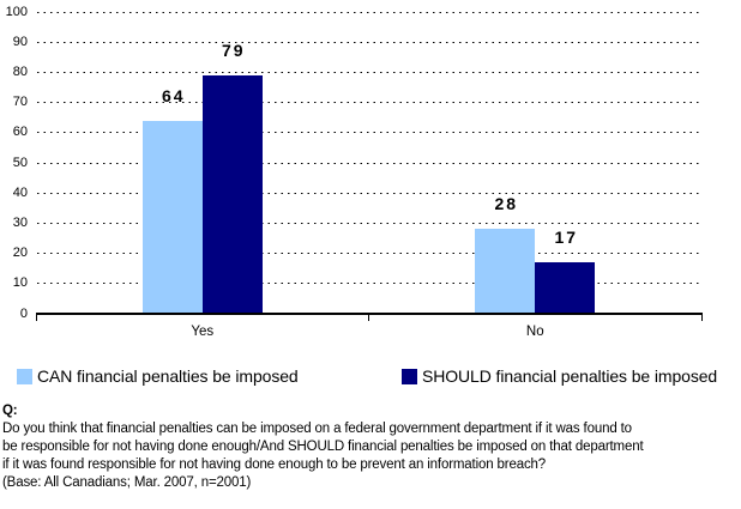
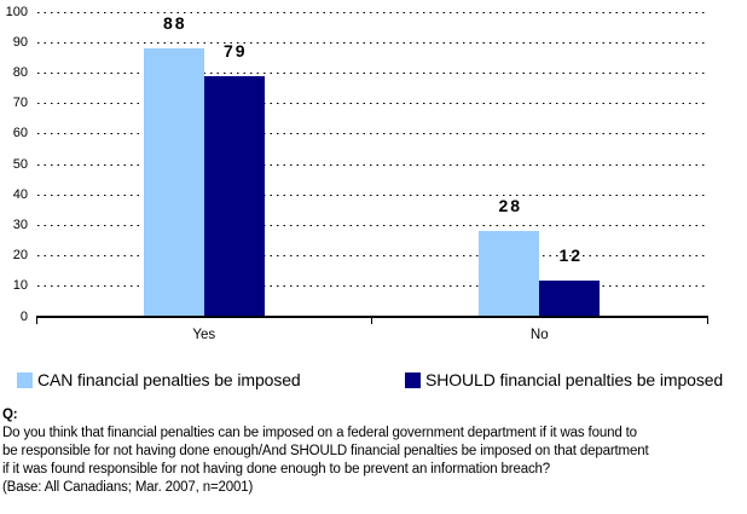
CAN financial penalties be imposed/Yes: 64 -> 88
SHOULD financial penalties be imposed/No: 17 -> 12
